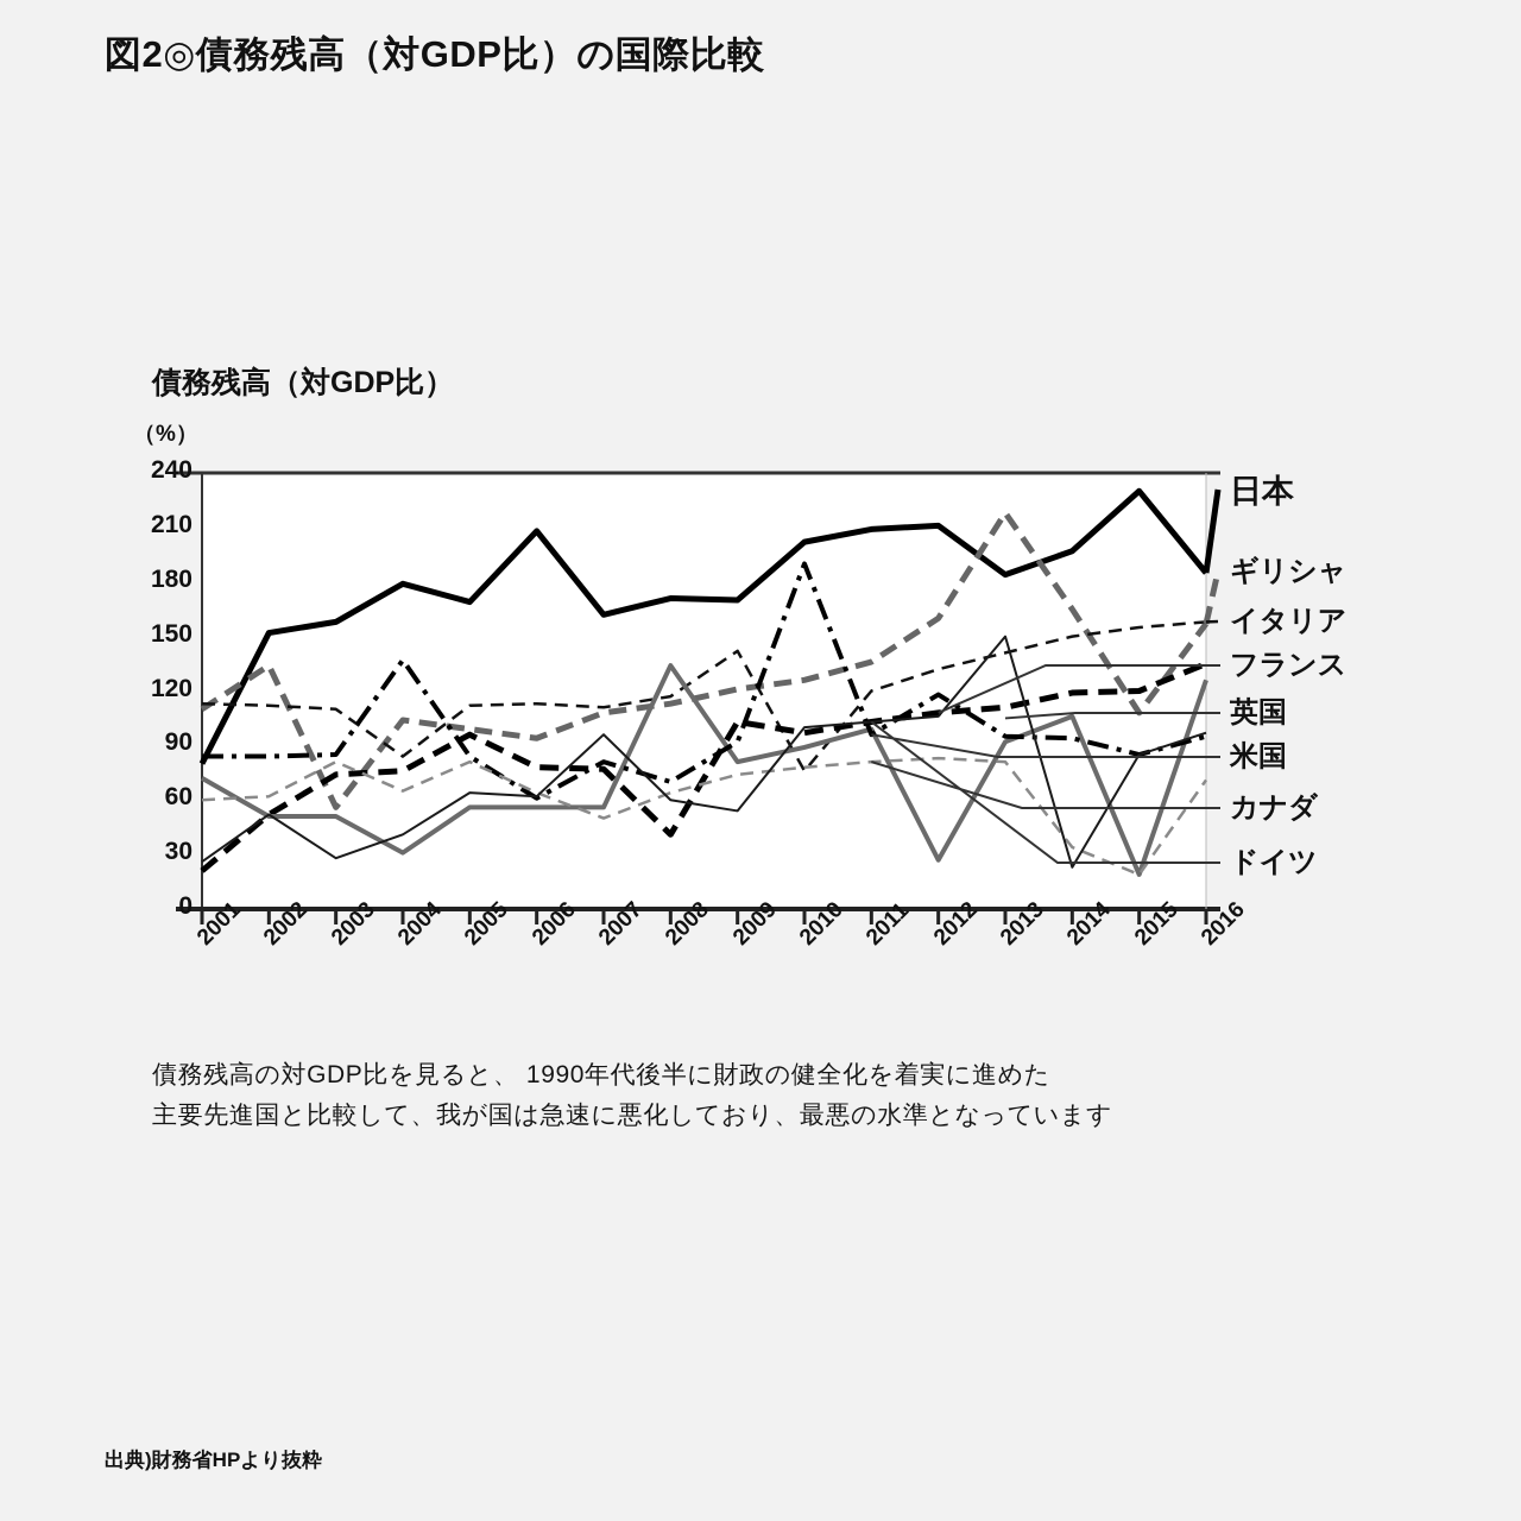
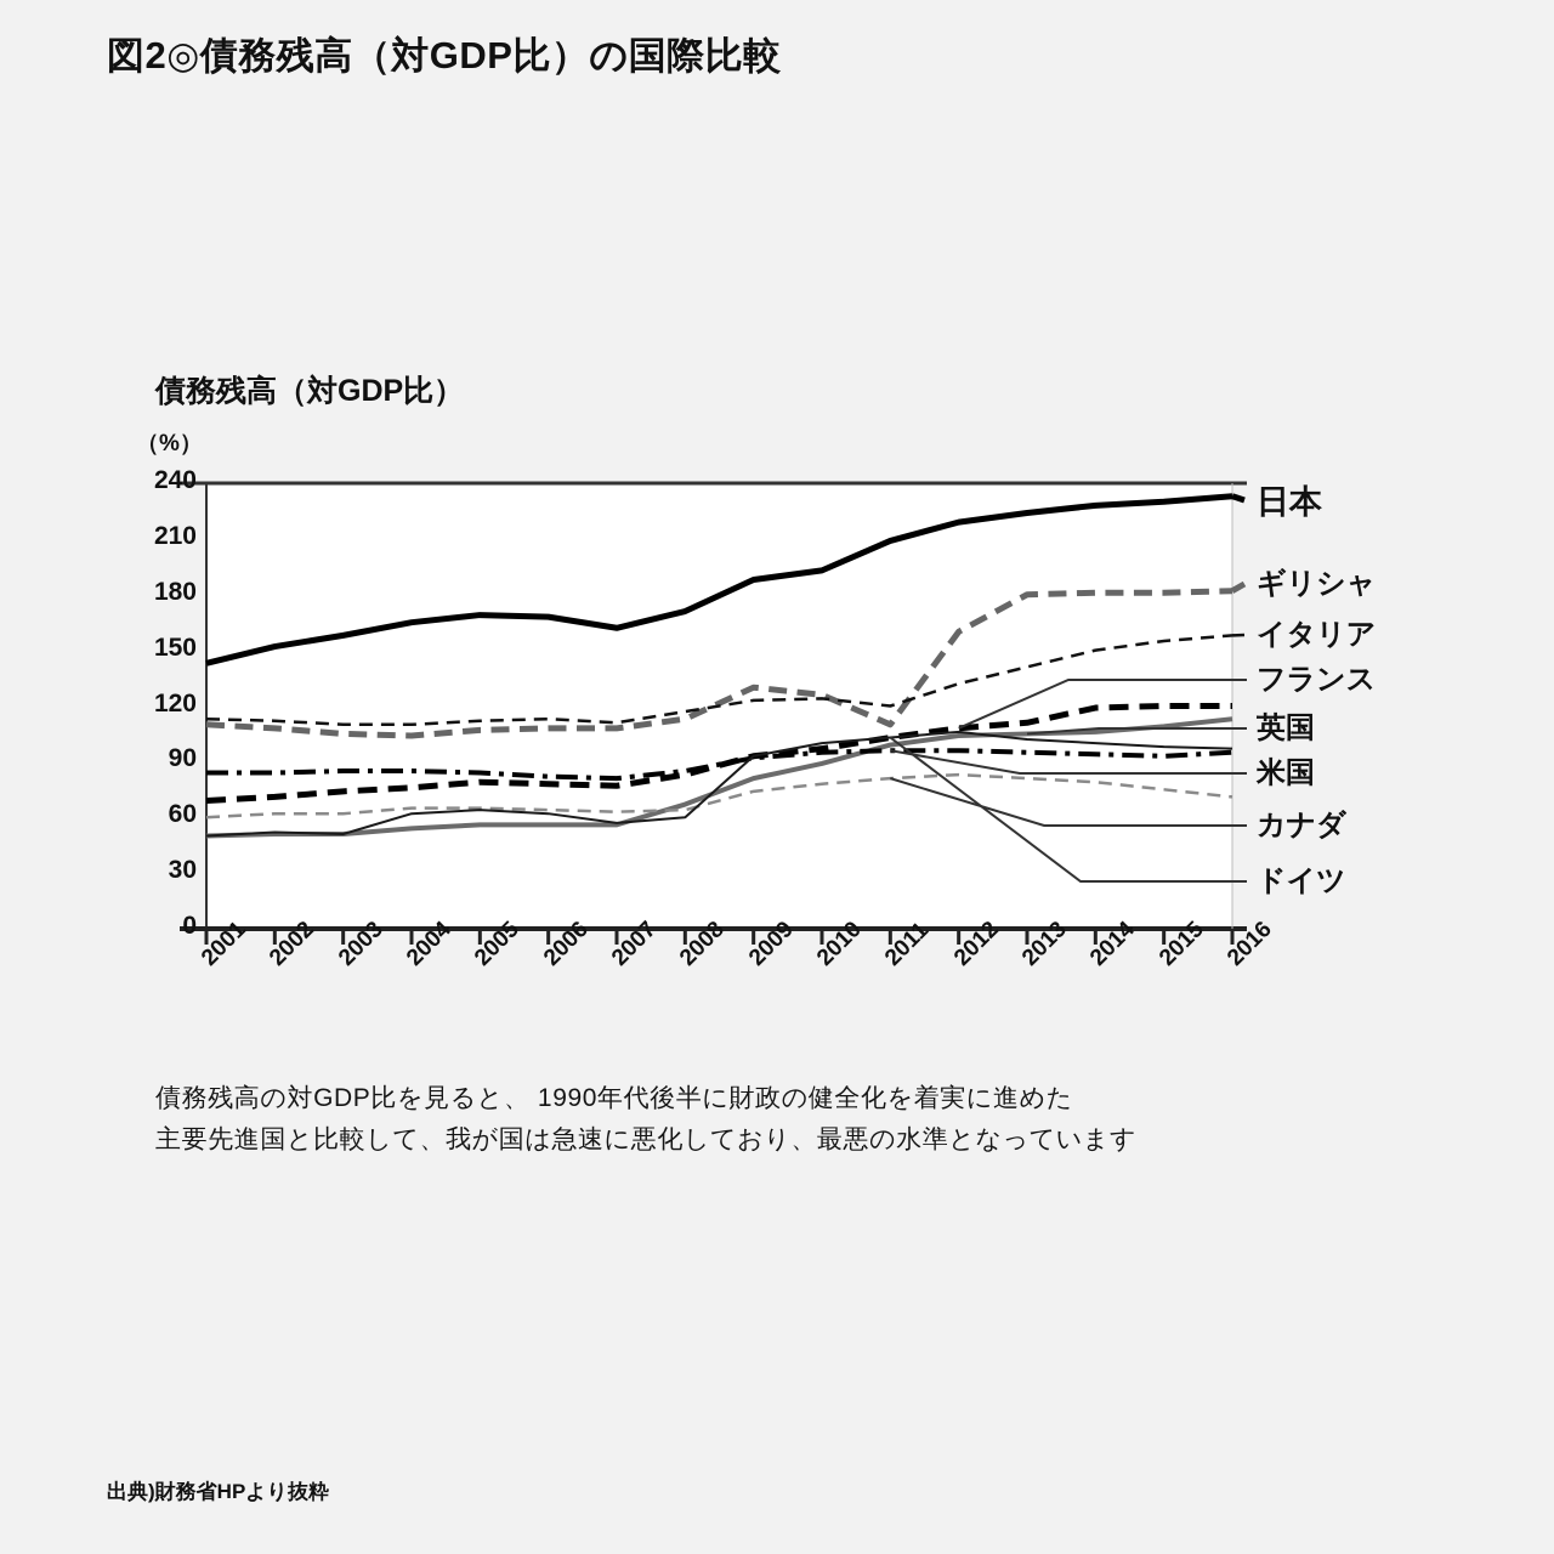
日本/2001: 80 -> 143
フランス/2001: 21 -> 69
英国/2001: 72 -> 50
ドイツ/2001: 26 -> 50
ギリシャ/2002: 134 -> 108
フランス/2002: 52 -> 71
ギリシャ/2003: 56 -> 105
カナダ/2003: 81 -> 62
ドイツ/2003: 28 -> 51
日本/2004: 179 -> 165
イタリア/2004: 84 -> 110
英国/2004: 31 -> 54
米国/2004: 137 -> 85
ドイツ/2004: 41 -> 62
ギリシャ/2005: 99 -> 107
フランス/2005: 96 -> 79
カナダ/2005: 81 -> 65
日本/2006: 208 -> 168
ギリシャ/2006: 94 -> 108
米国/2006: 61 -> 82
カナダ/2007: 50 -> 63
ドイツ/2007: 96 -> 57
フランス/2008: 41 -> 83
英国/2008: 134 -> 67
米国/2008: 70 -> 85
日本/2009: 170 -> 188
ギリシャ/2009: 121 -> 130
イタリア/2009: 142 -> 123
フランス/2009: 103 -> 93
ドイツ/2009: 54 -> 93
日本/2010: 202 -> 193
イタリア/2010: 76 -> 124
米国/2010: 190 -> 95
ギリシャ/2011: 136 -> 110
日本/2012: 211 -> 219
英国/2012: 27 -> 104
米国/2012: 118 -> 96
日本/2013: 184 -> 224
ギリシャ/2013: 218 -> 180
英国/2013: 92 -> 105
ドイツ/2013: 150 -> 102
日本/2014: 197 -> 228
ギリシャ/2014: 165 -> 181
カナダ/2014: 34 -> 79
ドイツ/2014: 23 -> 100
ギリシャ/2015: 108 -> 181
英国/2015: 19 -> 109
米国/2015: 85 -> 93
カナダ/2015: 19 -> 75
ドイツ/2015: 85 -> 98
日本/2016: 185 -> 233
ギリシャ/2016: 157 -> 182
フランス/2016: 135 -> 120
英国/2016: 126 -> 113
